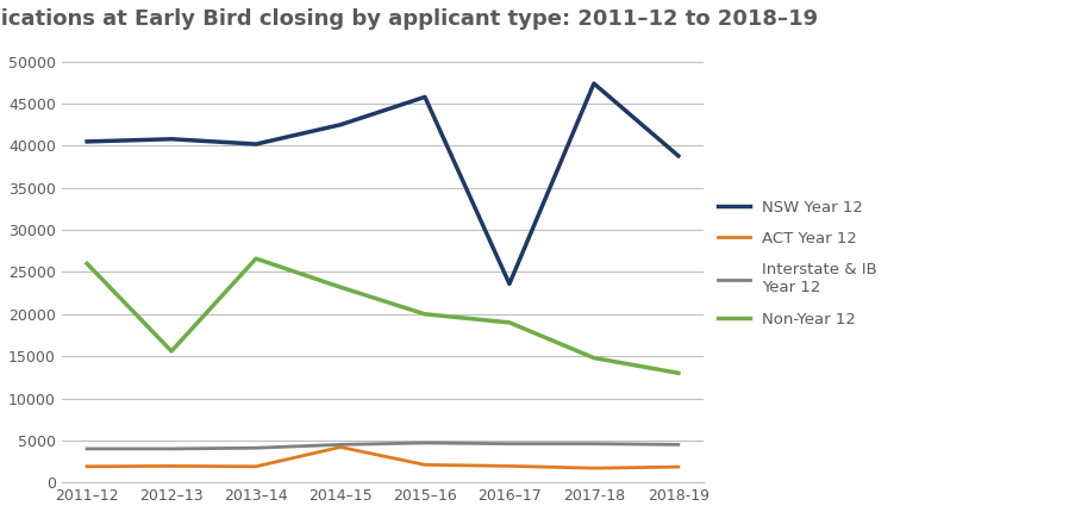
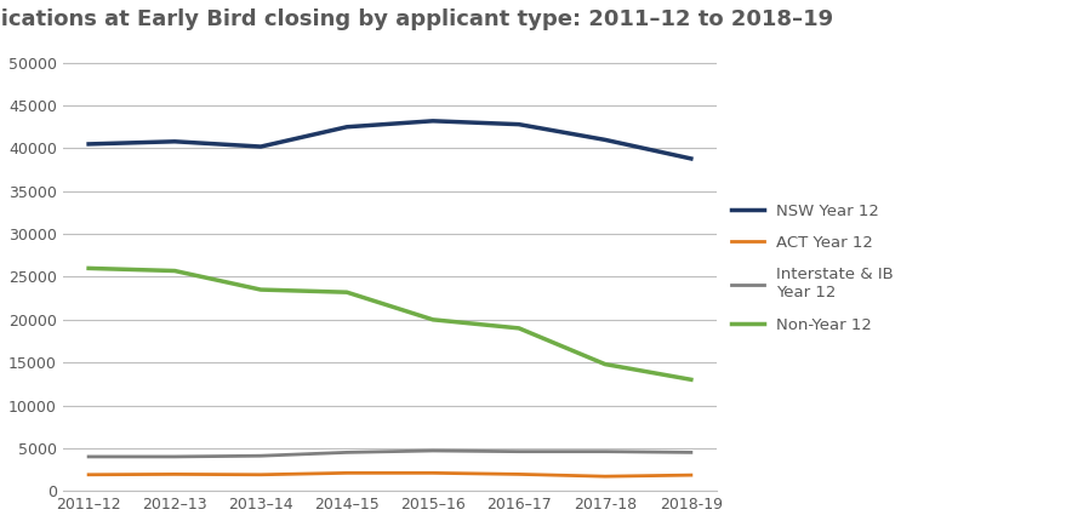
Non-Year 12/2012–13: 15600 -> 25700
Non-Year 12/2013–14: 26600 -> 23500
ACT Year 12/2014–15: 4200 -> 2100
NSW Year 12/2015–16: 45800 -> 43200
NSW Year 12/2016–17: 23600 -> 42800
NSW Year 12/2017-18: 47400 -> 41000
